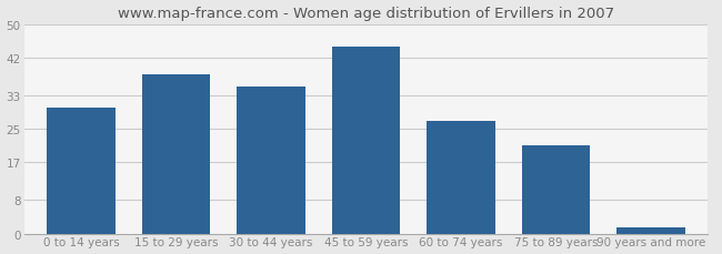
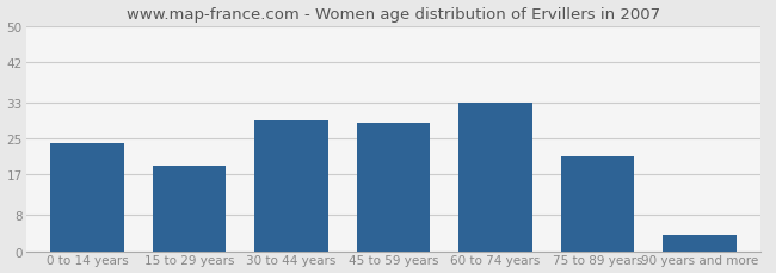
0 to 14 years: 30.0 -> 24.0
15 to 29 years: 38.0 -> 19.0
30 to 44 years: 35.0 -> 29.0
45 to 59 years: 44.5 -> 28.5
60 to 74 years: 27.0 -> 33.0
90 years and more: 1.5 -> 3.5
